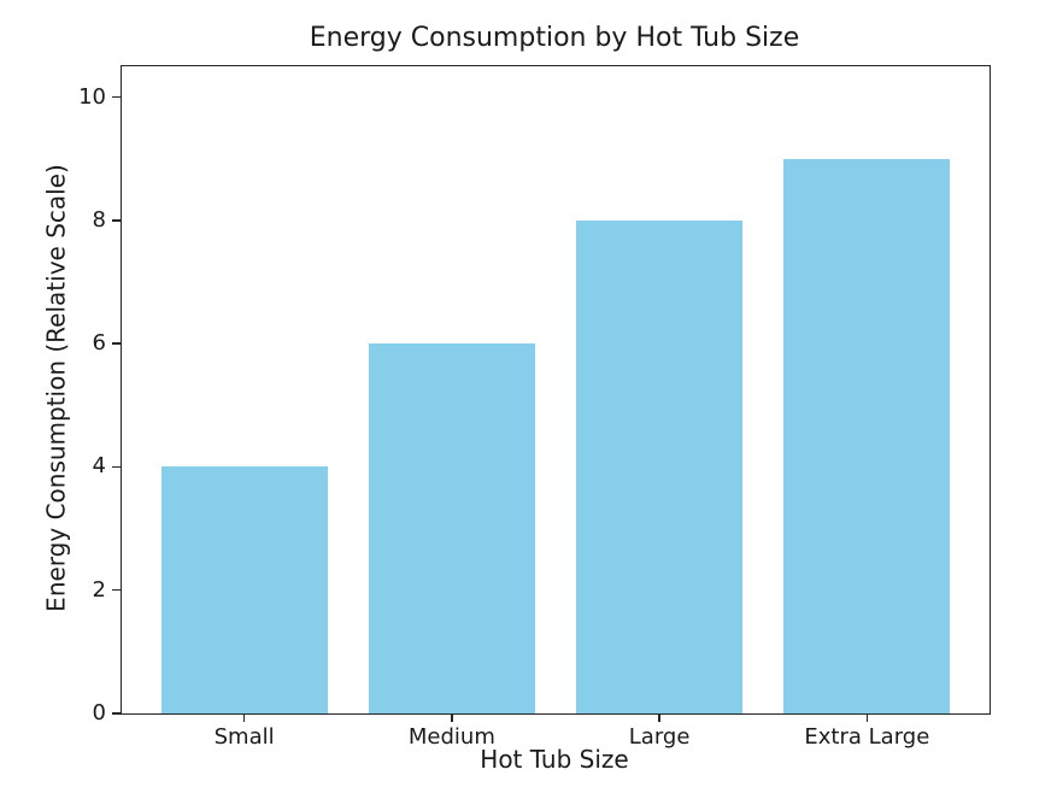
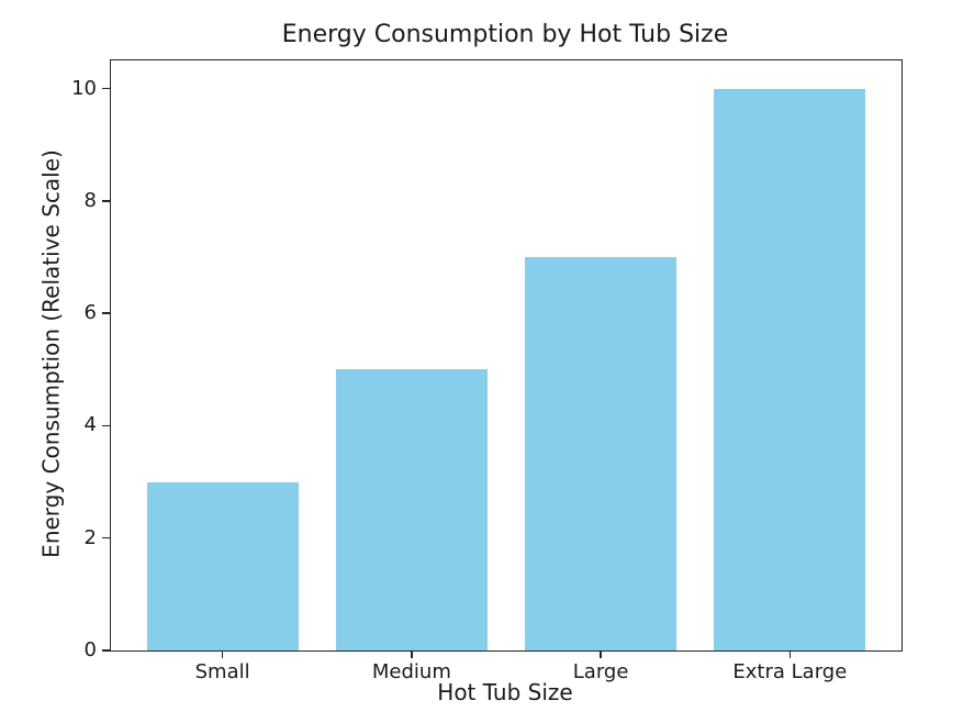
Small: 4 -> 3
Medium: 6 -> 5
Large: 8 -> 7
Extra Large: 9 -> 10
